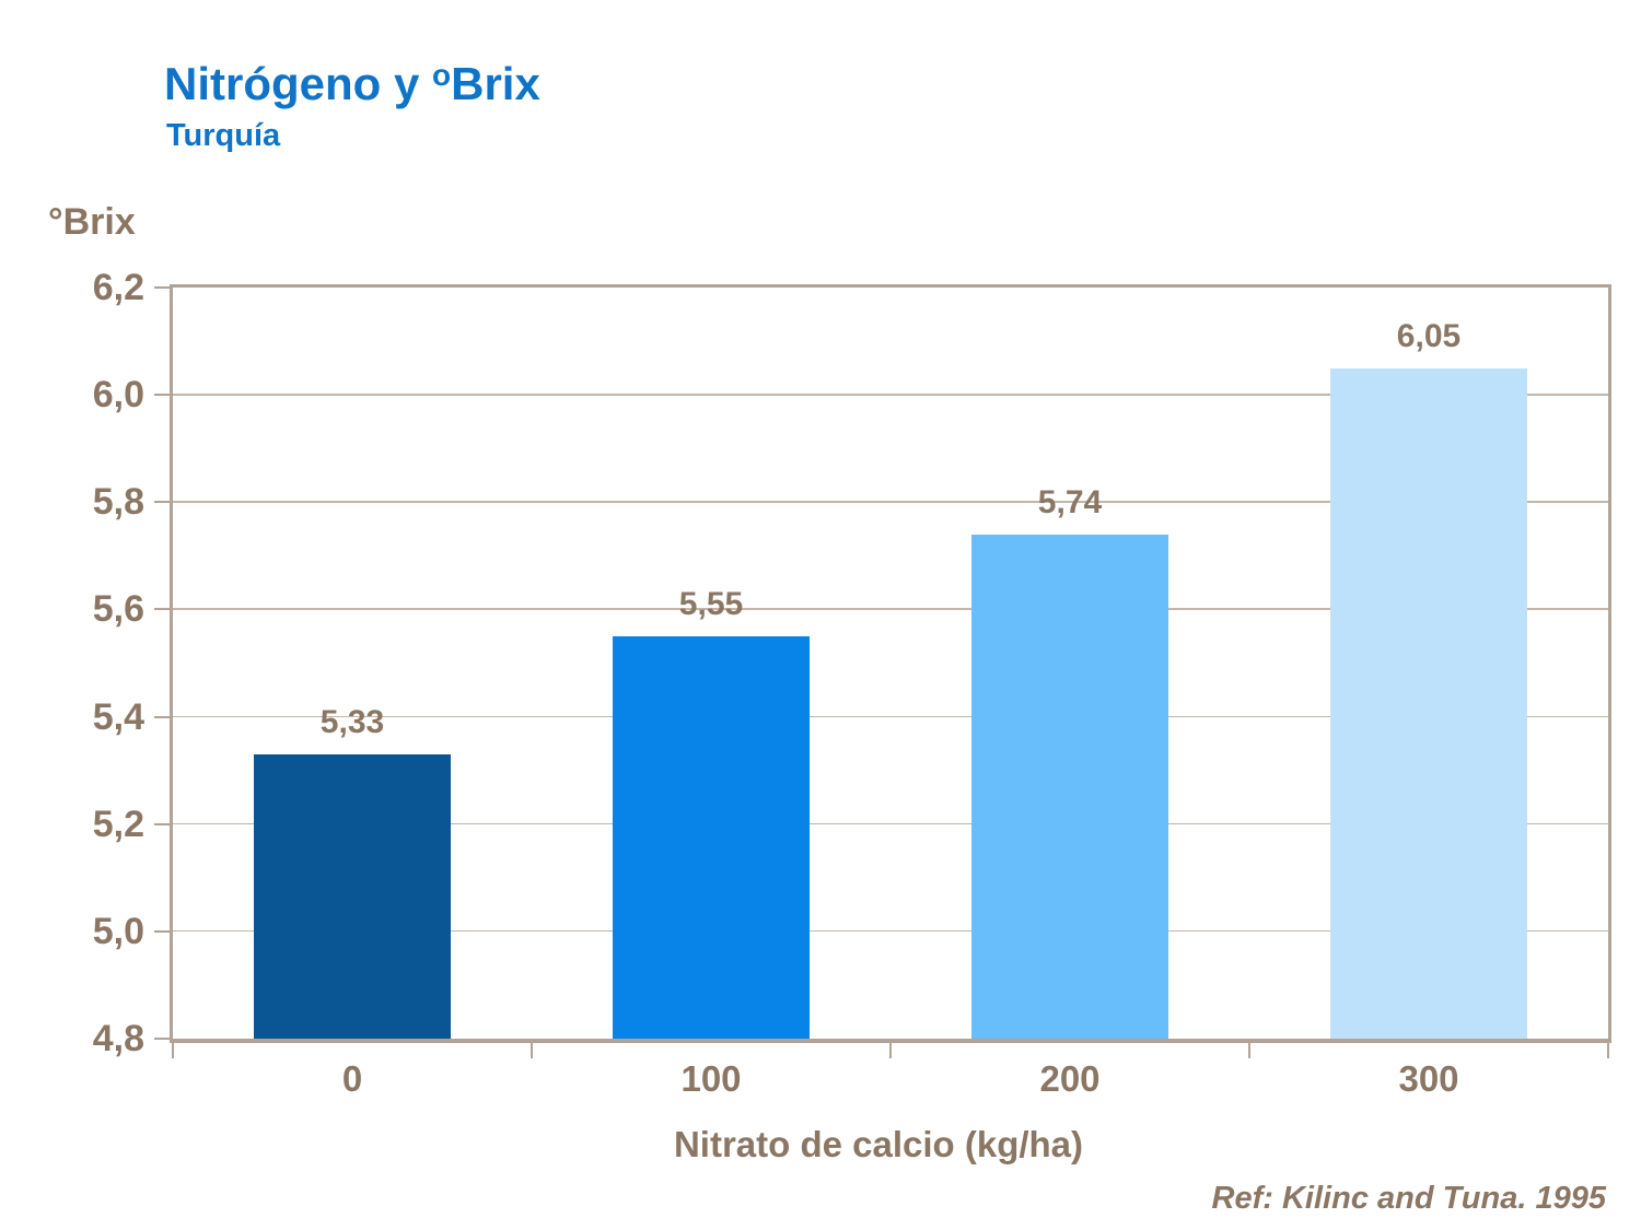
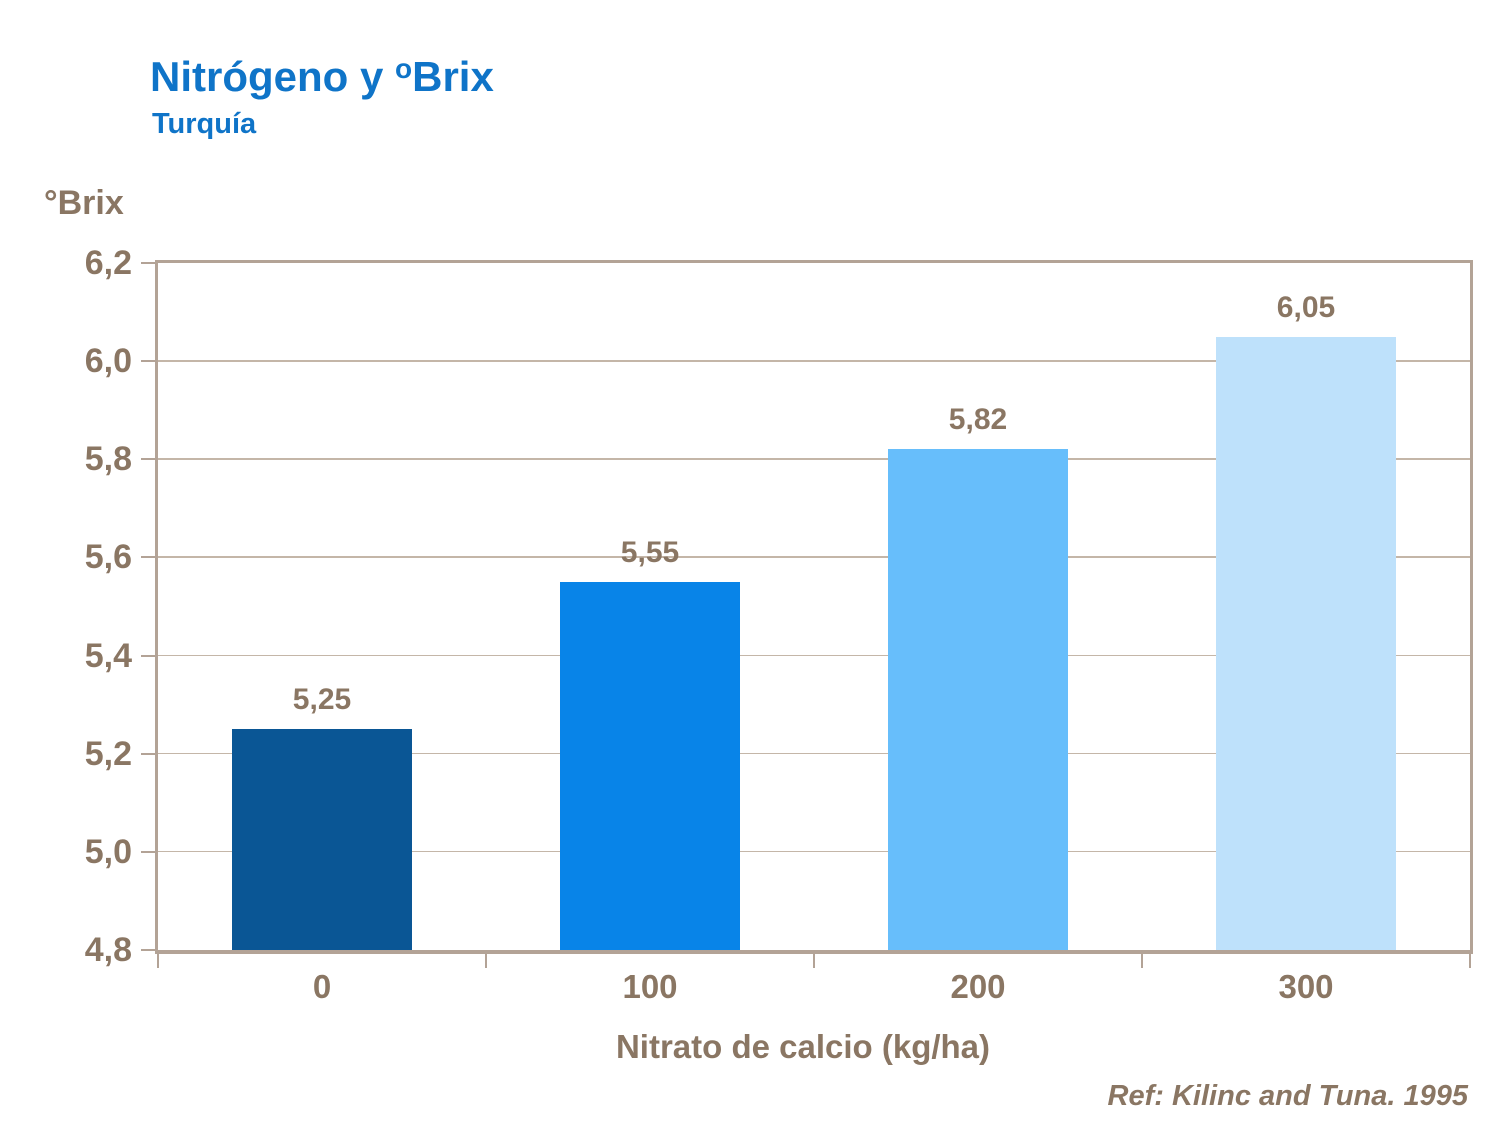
0: 5,33 -> 5,25
200: 5,74 -> 5,82
